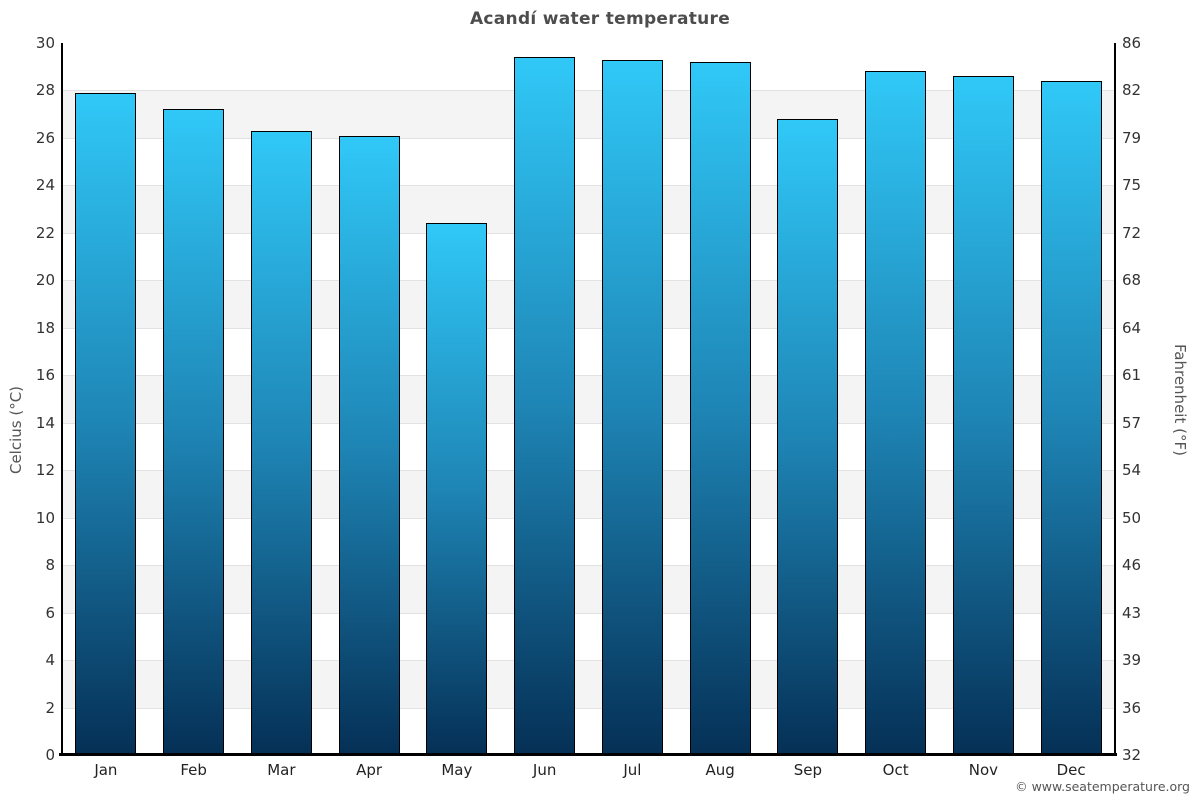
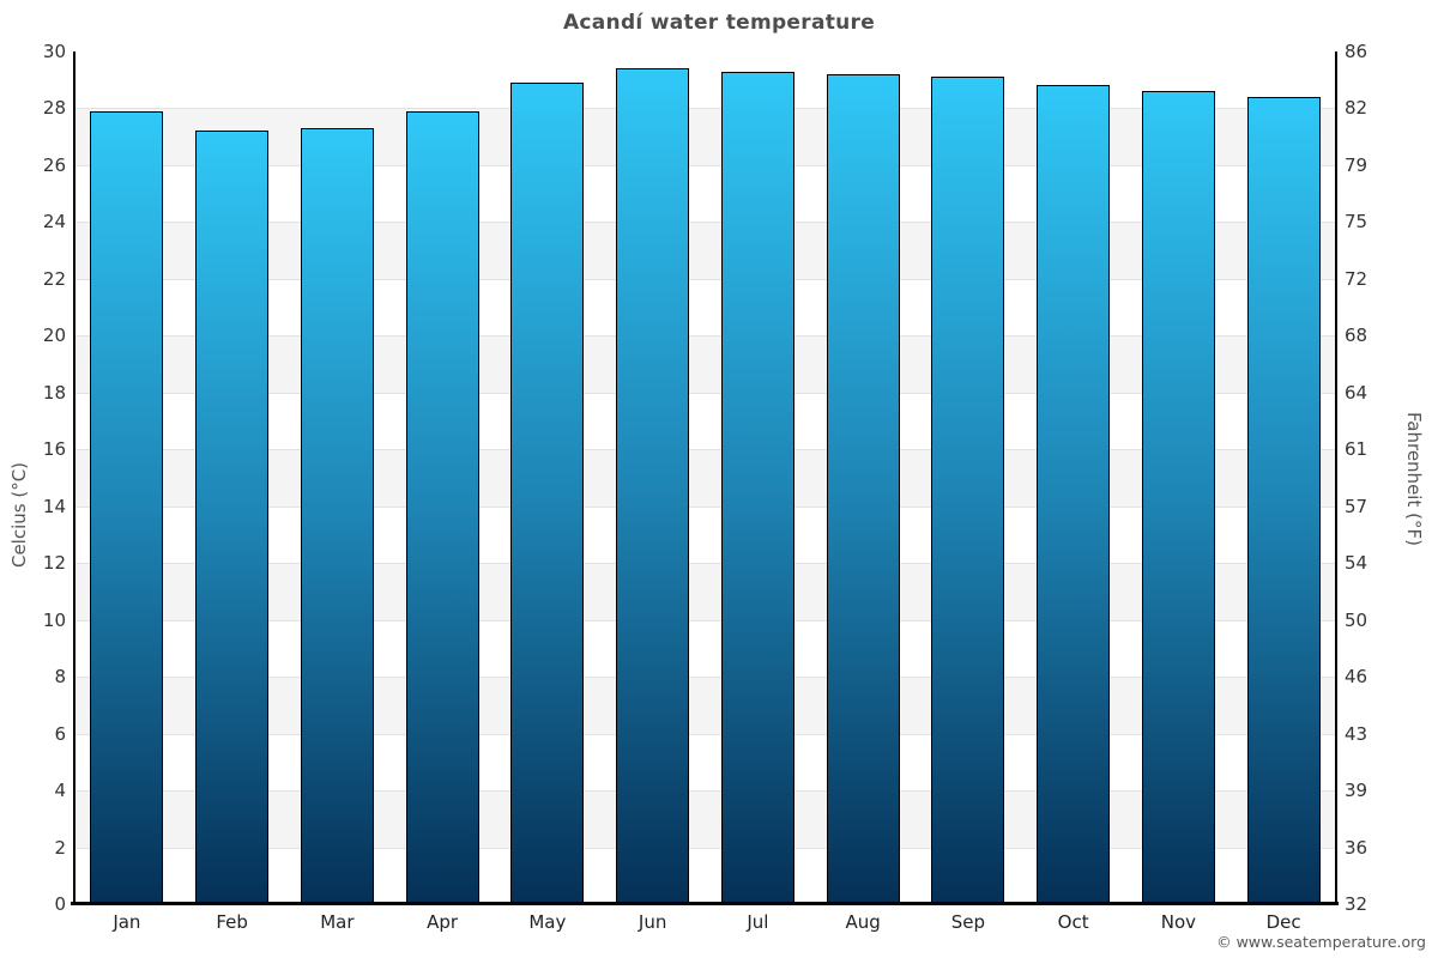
Mar: 26.3 -> 27.3
Apr: 26.1 -> 27.9
May: 22.4 -> 28.9
Sep: 26.8 -> 29.1
